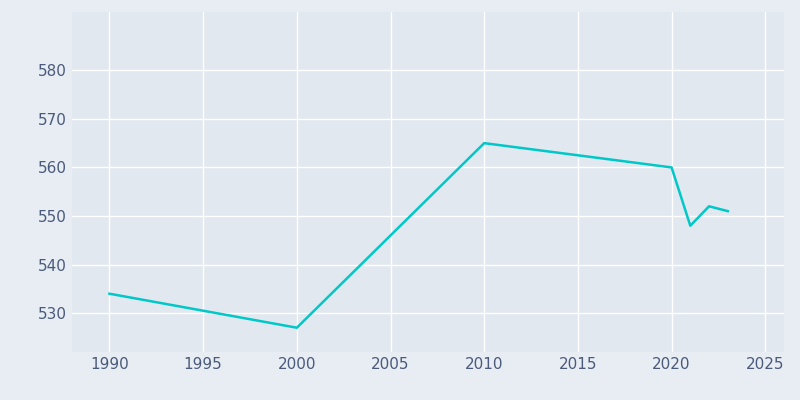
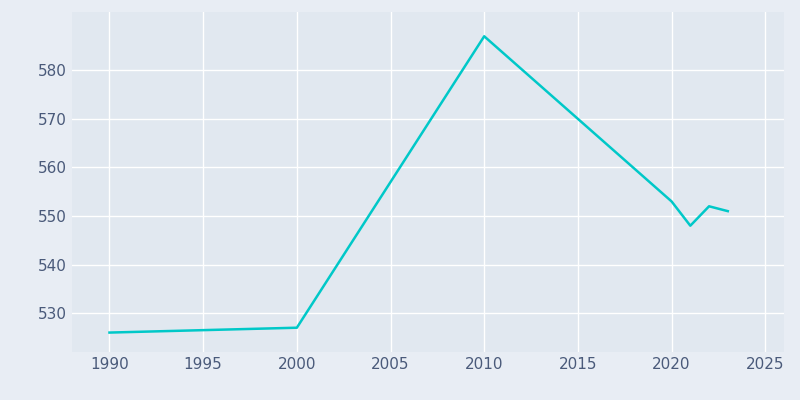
1990: 534 -> 526
2010: 565 -> 587
2020: 560 -> 553
